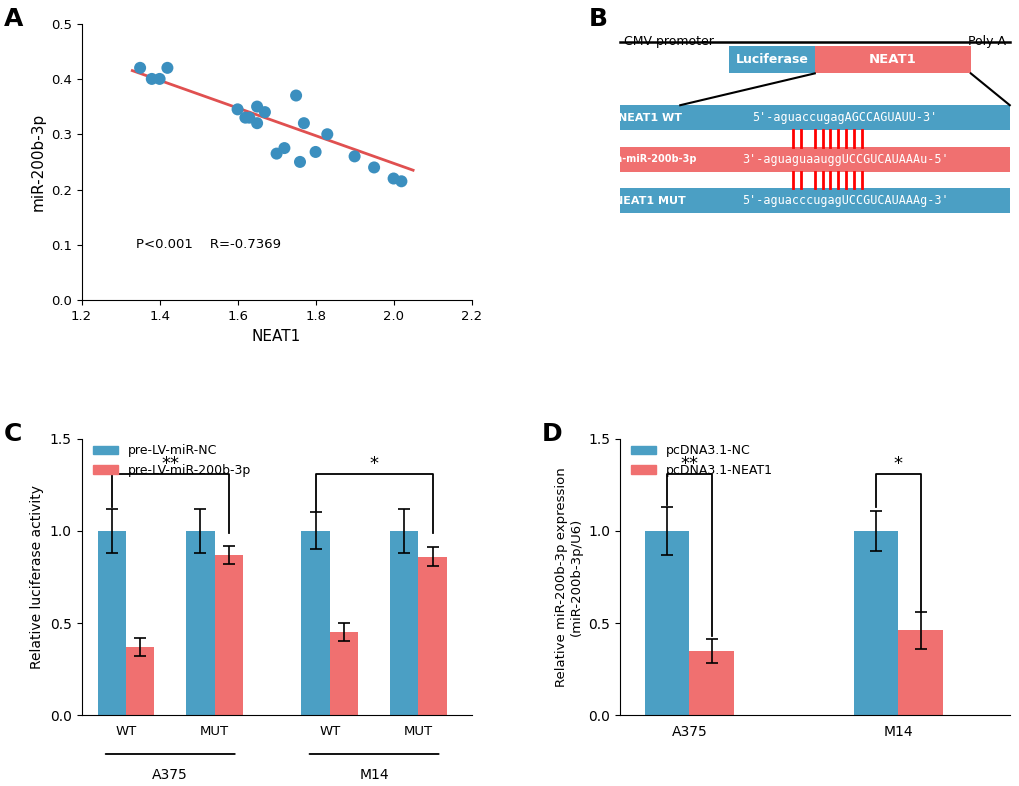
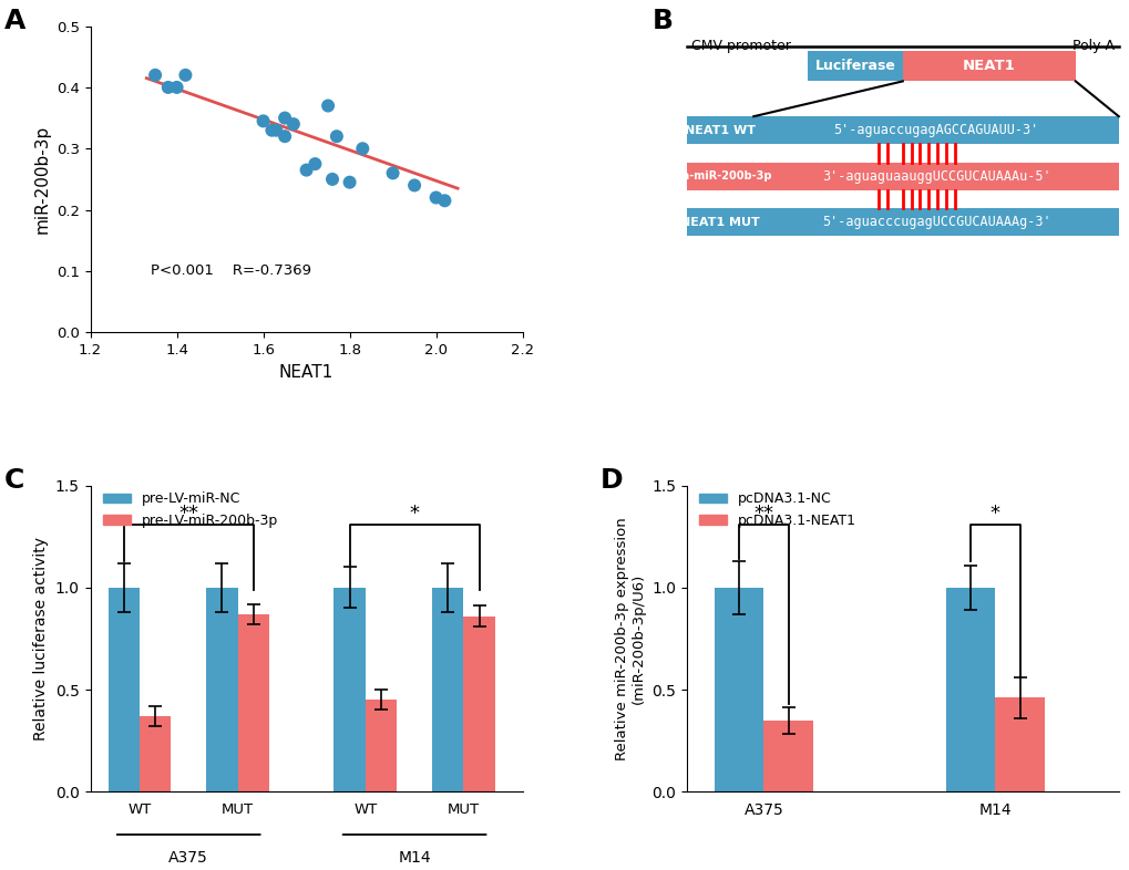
1.8: 0.268 -> 0.245
